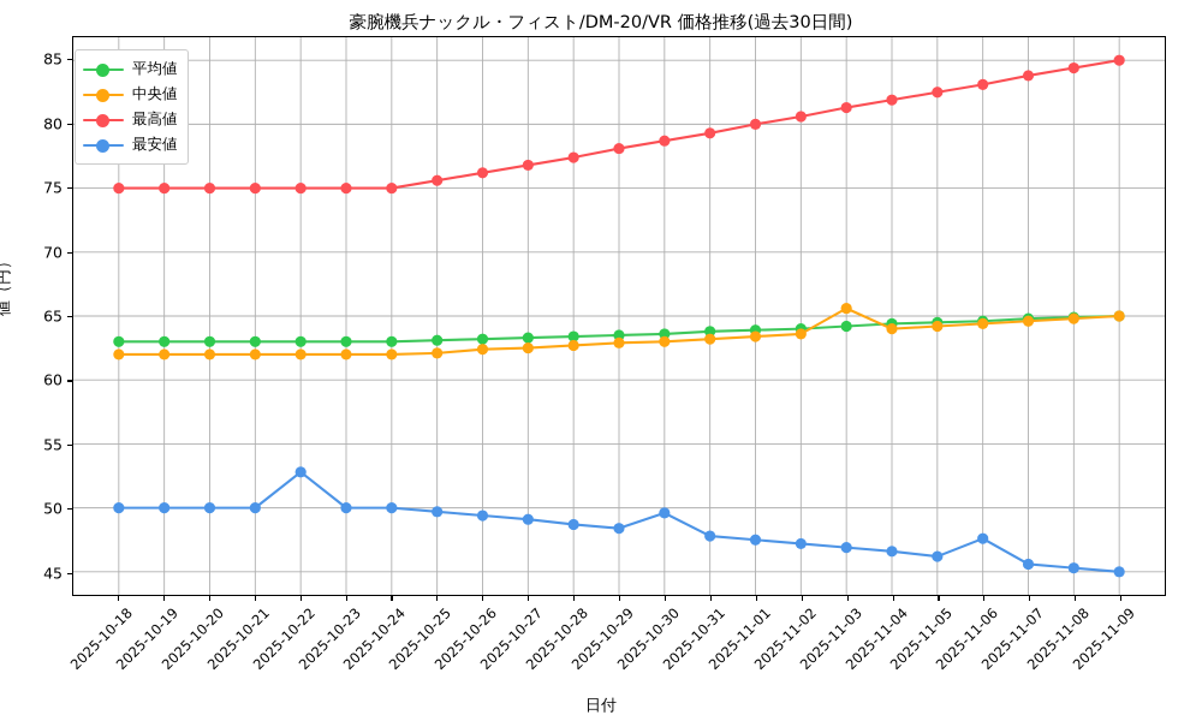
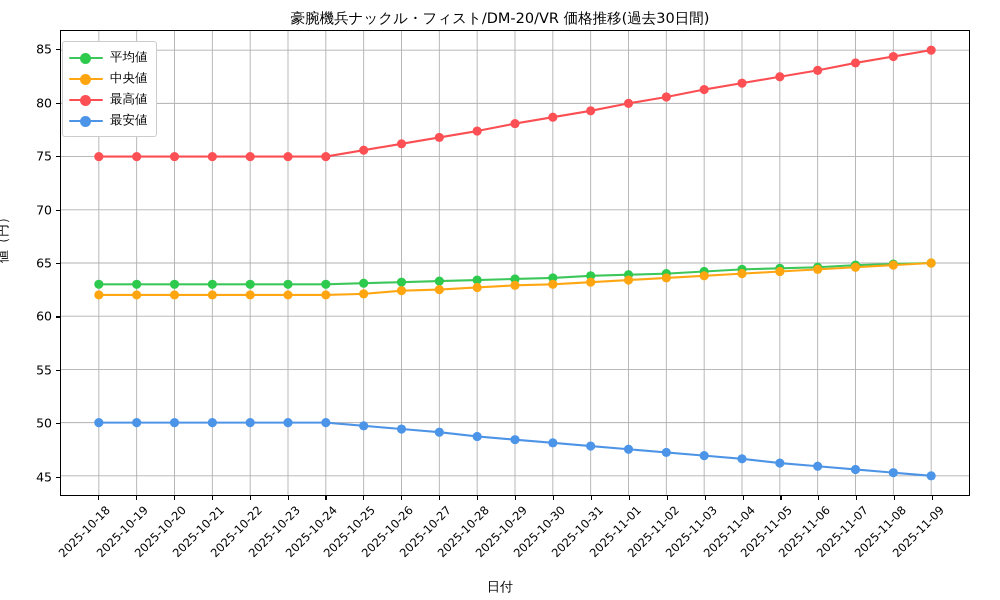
最安値/2025-10-22: 52.8 -> 50.0
最安値/2025-10-30: 49.6 -> 48.1
中央値/2025-11-03: 65.6 -> 63.8
最安値/2025-11-06: 47.6 -> 45.9
